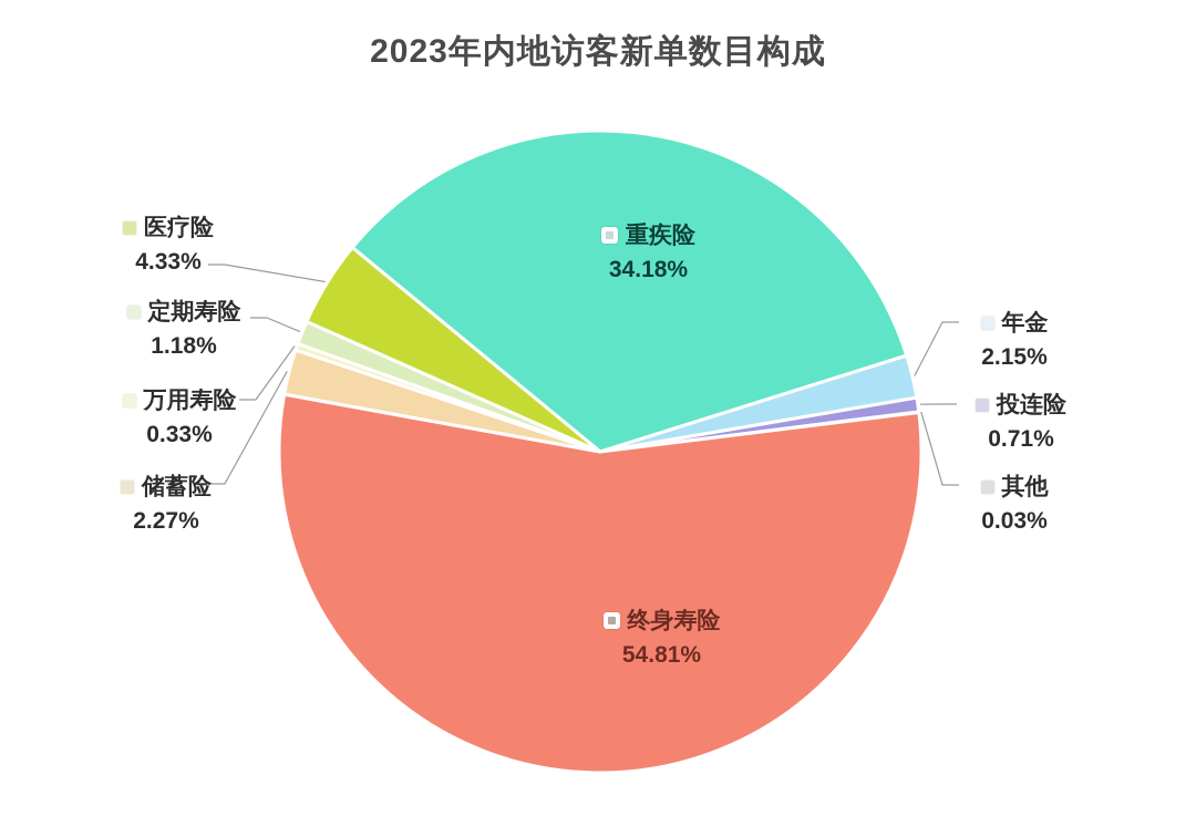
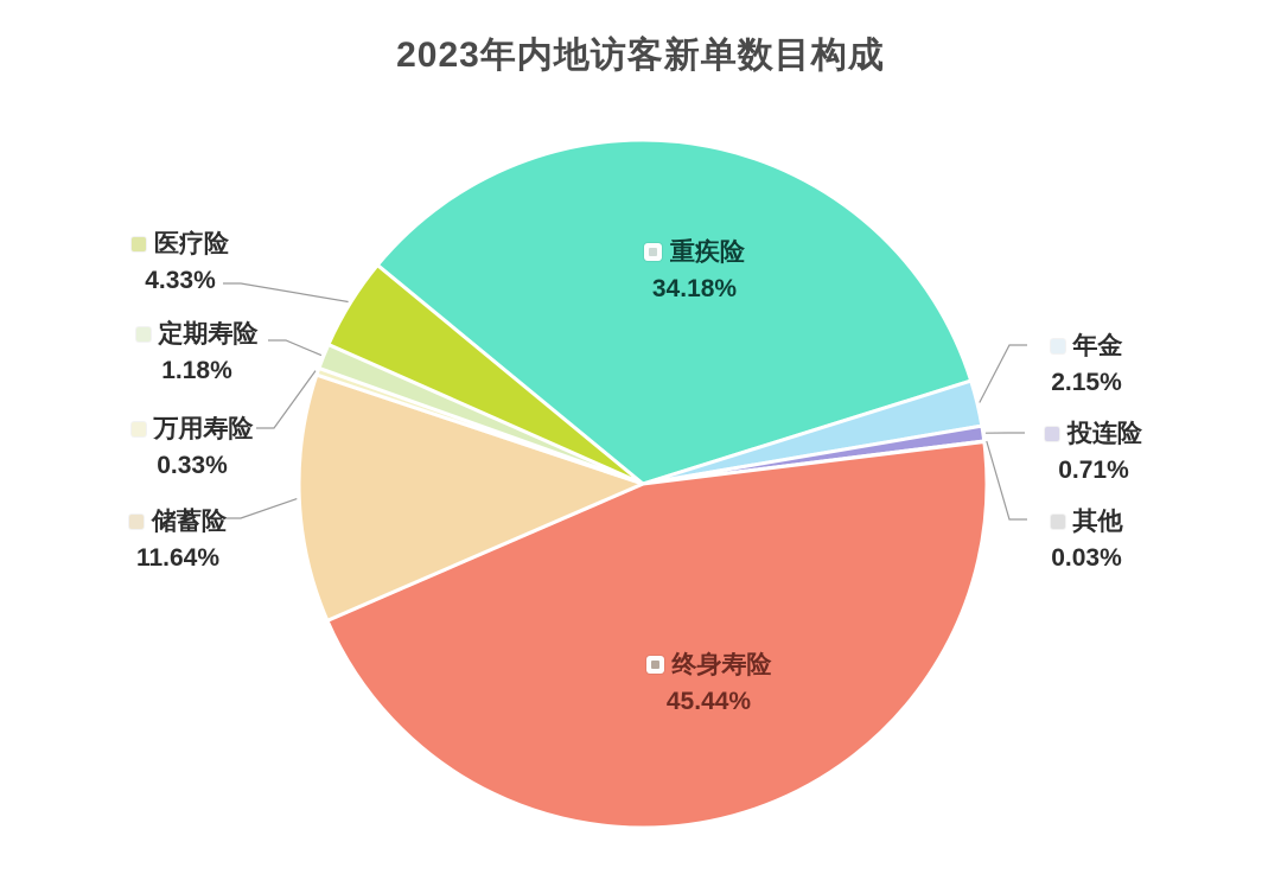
终身寿险: 54.81% -> 45.44%
储蓄险: 2.27% -> 11.64%
